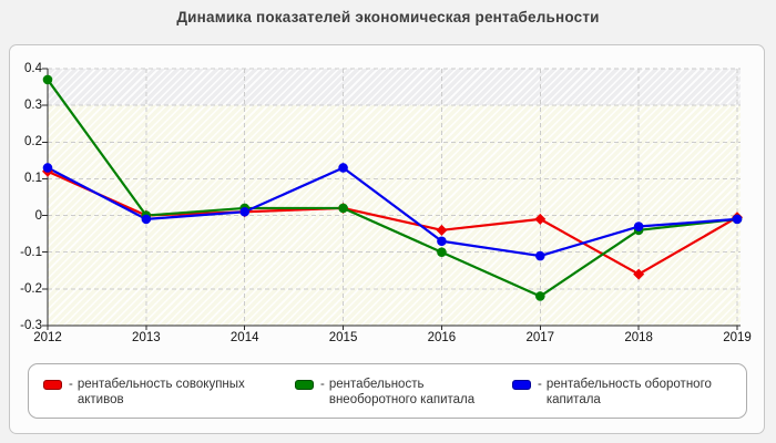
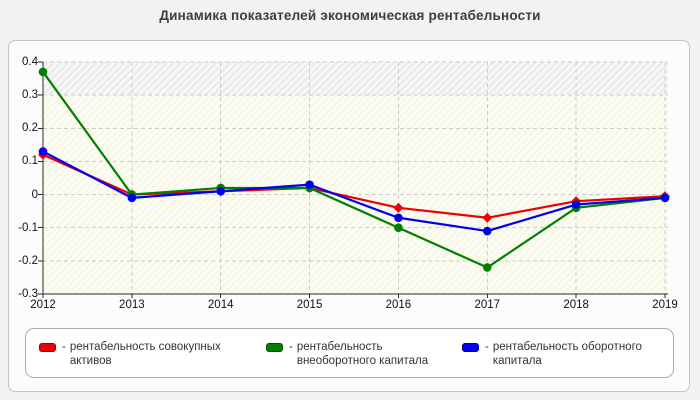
рентабельность оборотного капитала/2015: 0.13 -> 0.03
рентабельность совокупных активов/2017: -0.01 -> -0.07
рентабельность совокупных активов/2018: -0.16 -> -0.02
